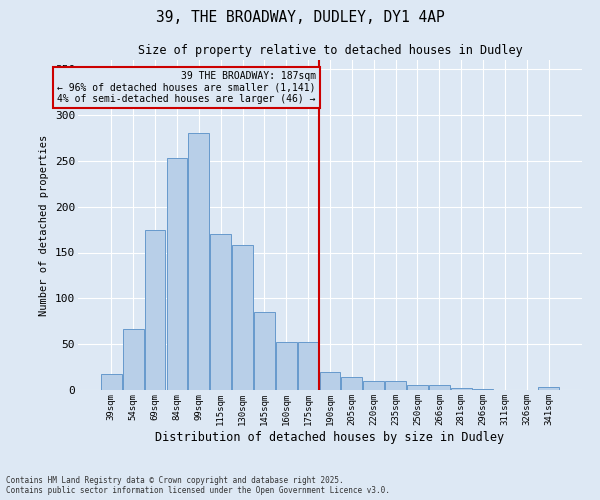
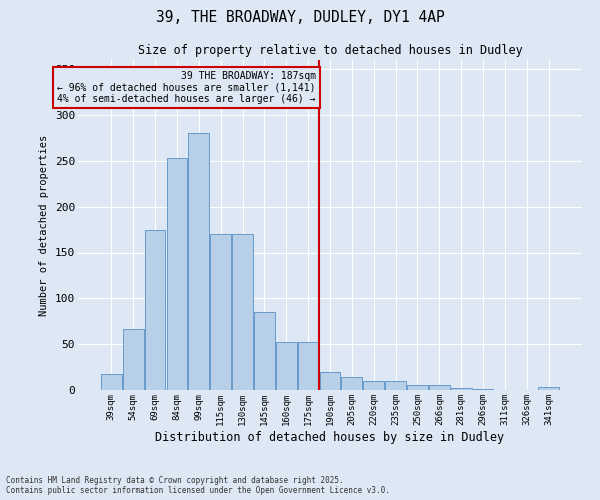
130sqm: 158 -> 170
